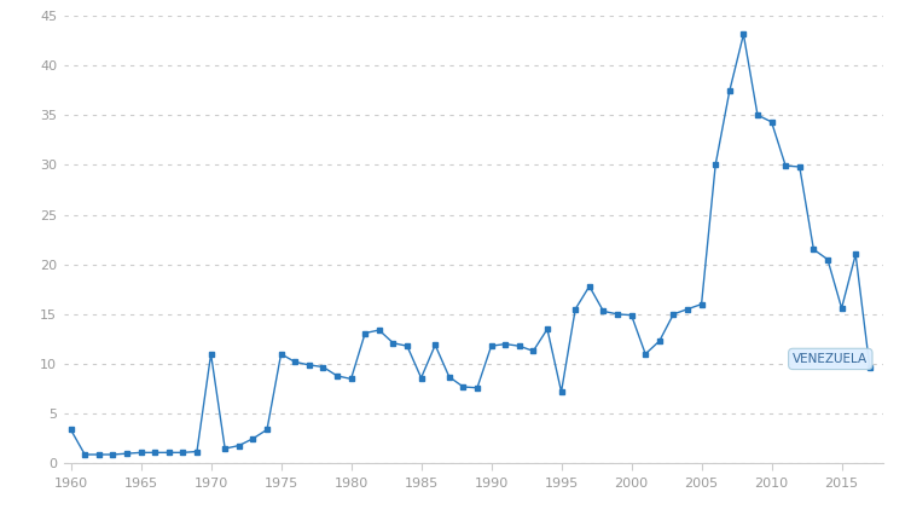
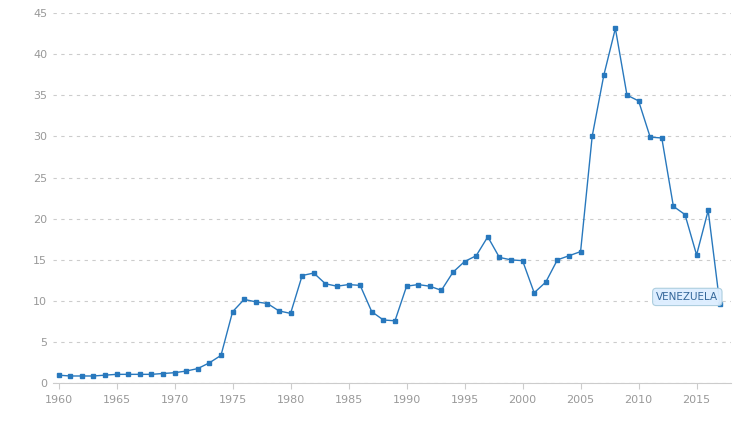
1960: 3.4 -> 1.0
1970: 11.0 -> 1.3
1975: 11.0 -> 8.7
1985: 8.6 -> 12.0
1995: 7.2 -> 14.8
